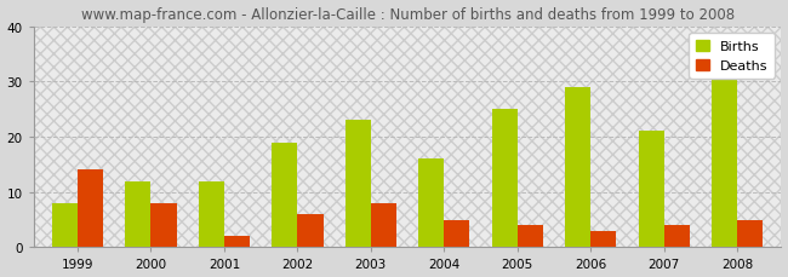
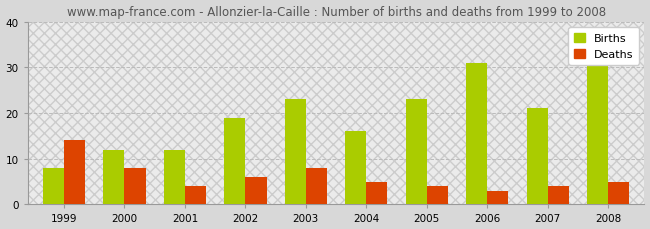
Deaths/2001: 2 -> 4
Births/2005: 25 -> 23
Births/2006: 29 -> 31
